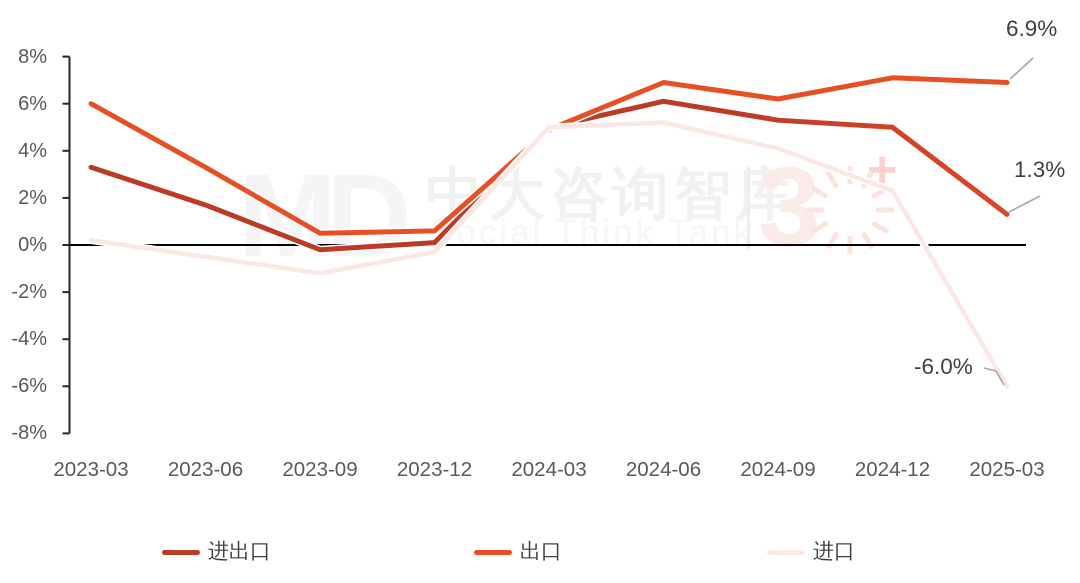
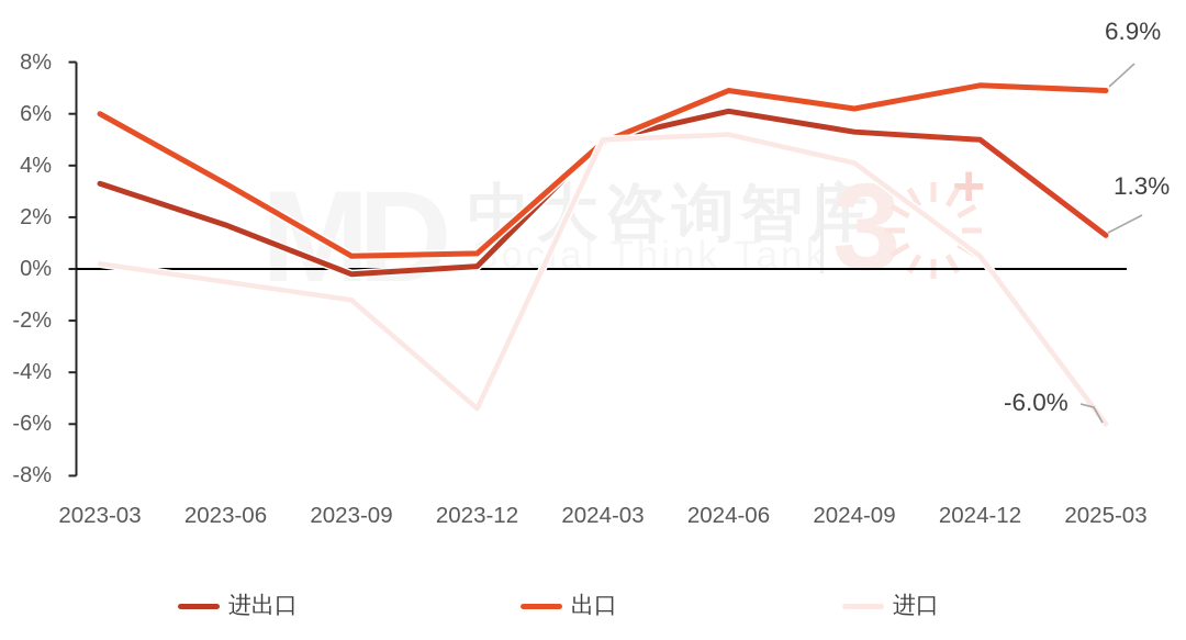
进口/2023-12: -0.3% -> -5.4%
进口/2024-12: 2.3% -> 0.5%
